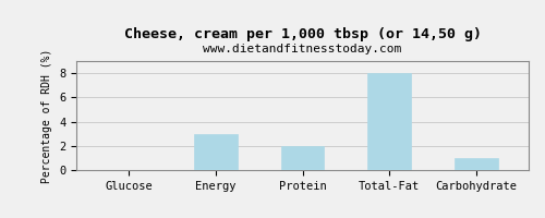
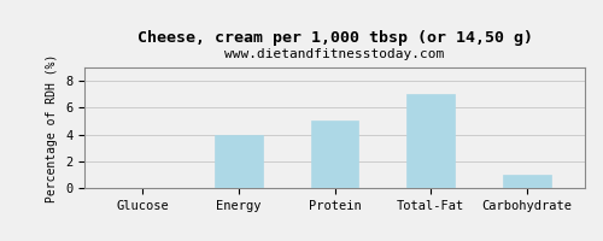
Energy: 3 -> 4
Protein: 2 -> 5
Total-Fat: 8 -> 7
